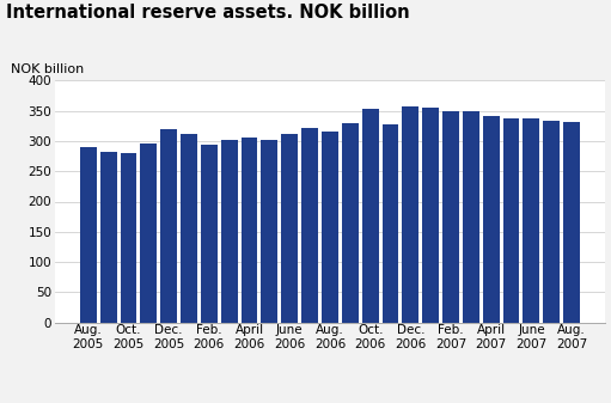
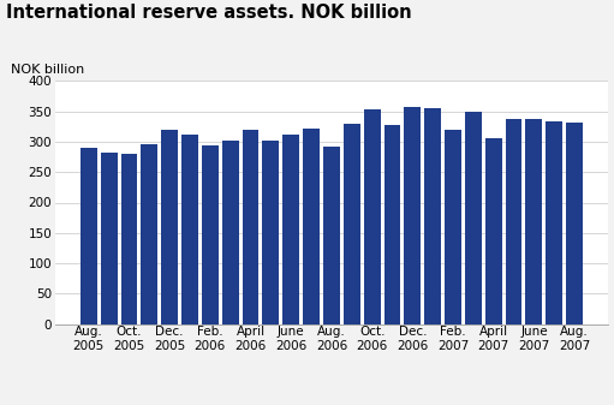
April 2006: 305 -> 320
Aug. 2006: 316 -> 292
Feb. 2007: 349 -> 320
April 2007: 341 -> 306
